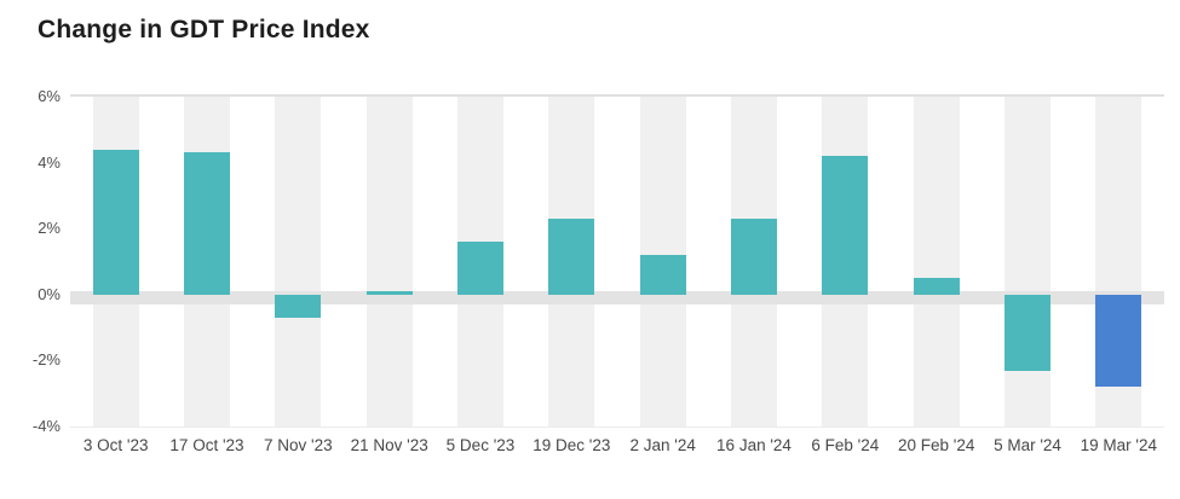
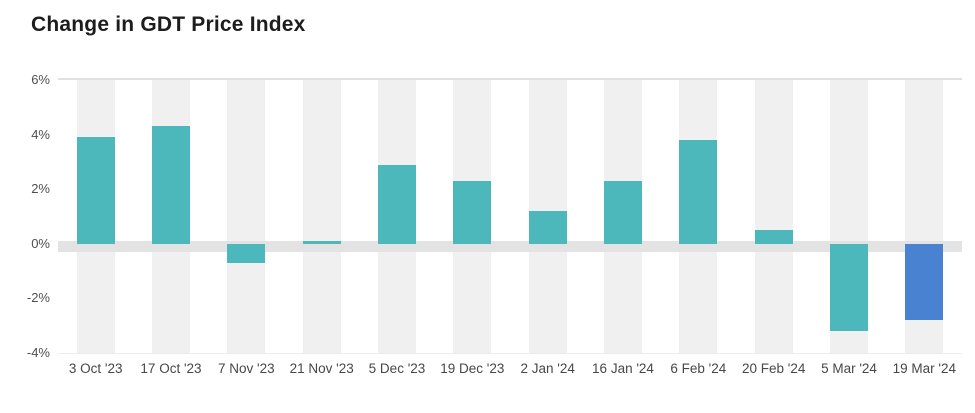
3 Oct '23: 4.4% -> 3.9%
5 Dec '23: 1.6% -> 2.9%
6 Feb '24: 4.2% -> 3.8%
5 Mar '24: -2.3% -> -3.2%
